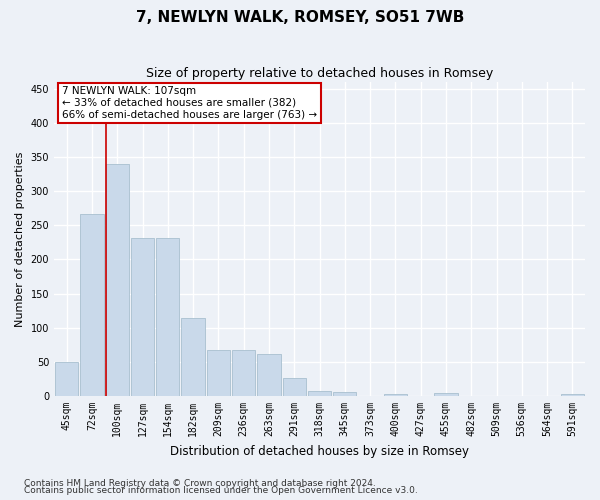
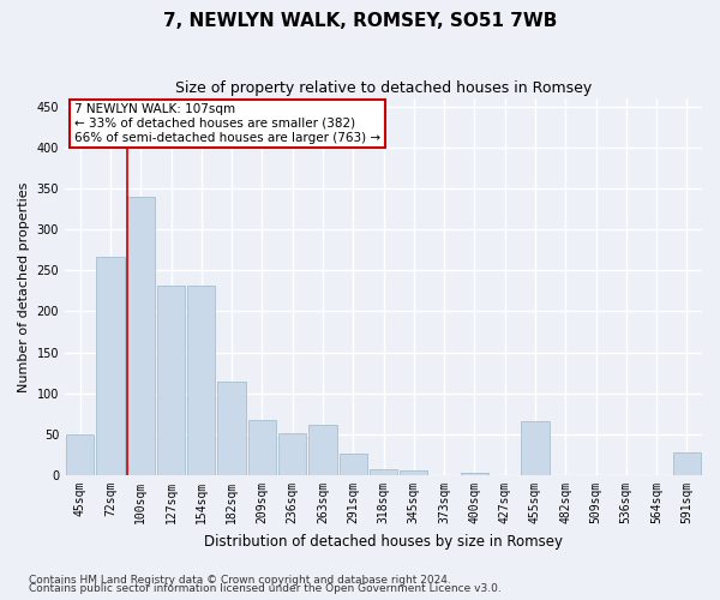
236sqm: 68 -> 52
455sqm: 4 -> 66
591sqm: 3 -> 28
